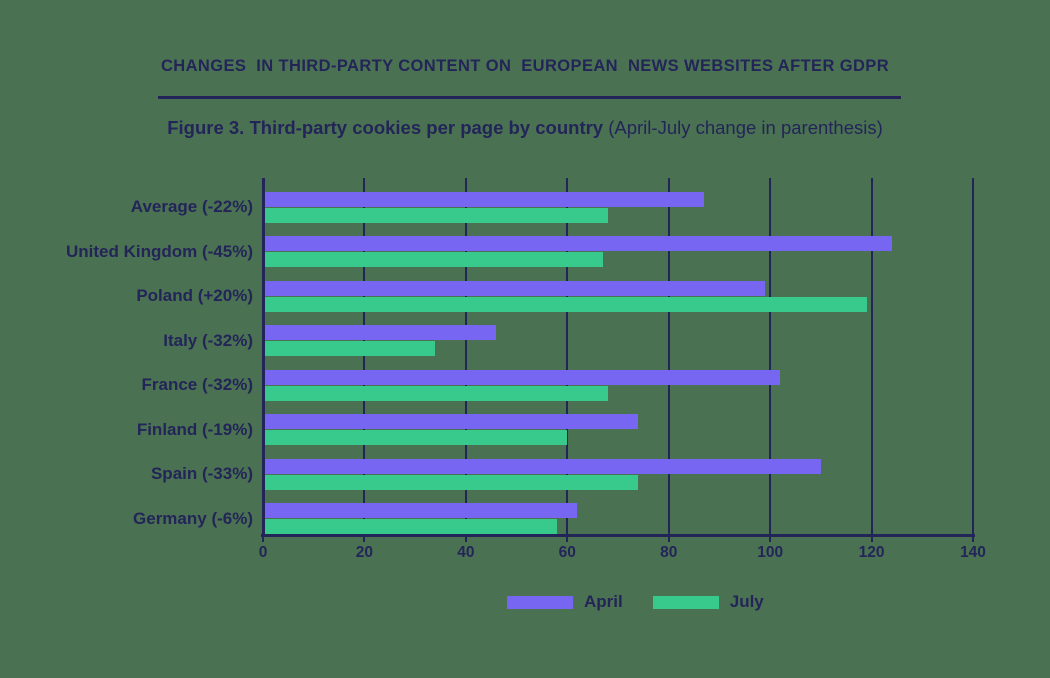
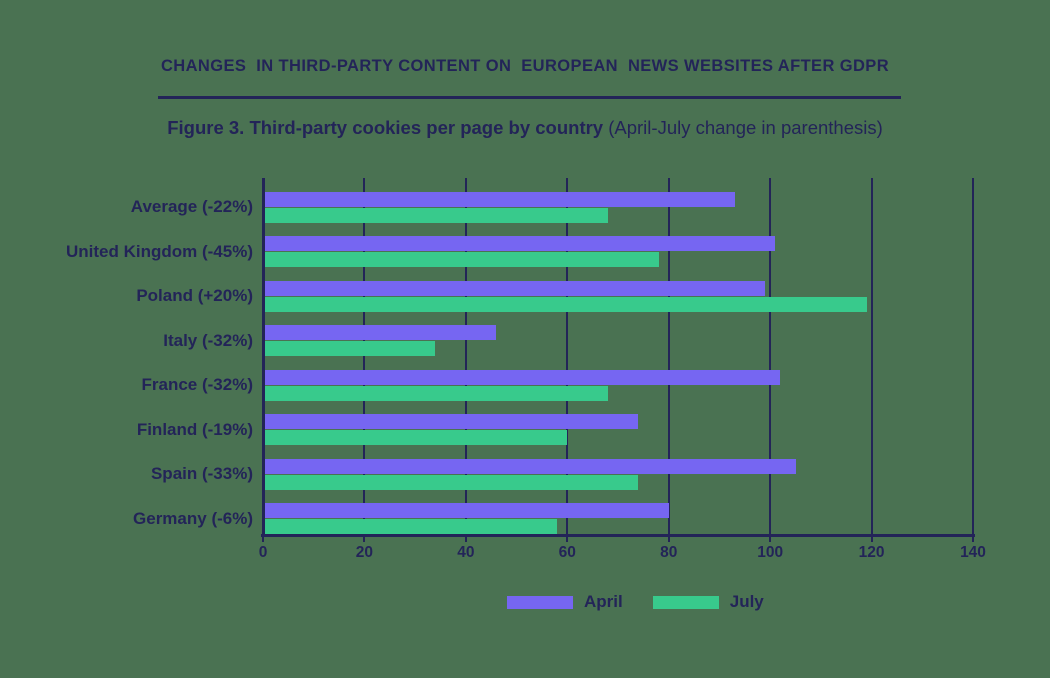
April/Average (-22%): 87 -> 93
April/United Kingdom (-45%): 124 -> 101
July/United Kingdom (-45%): 67 -> 78
April/Spain (-33%): 110 -> 105
April/Germany (-6%): 62 -> 80
